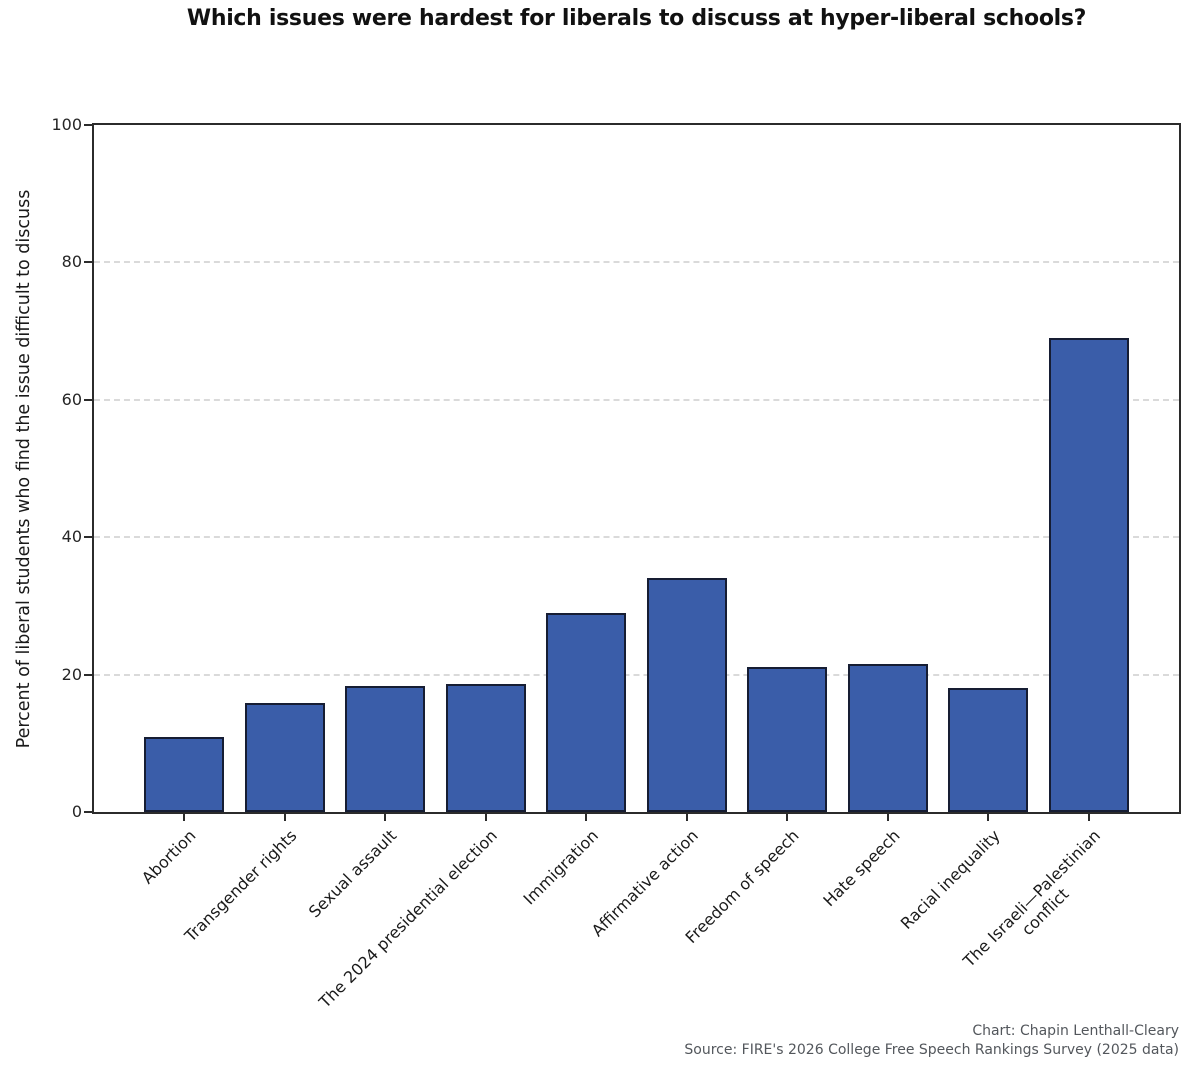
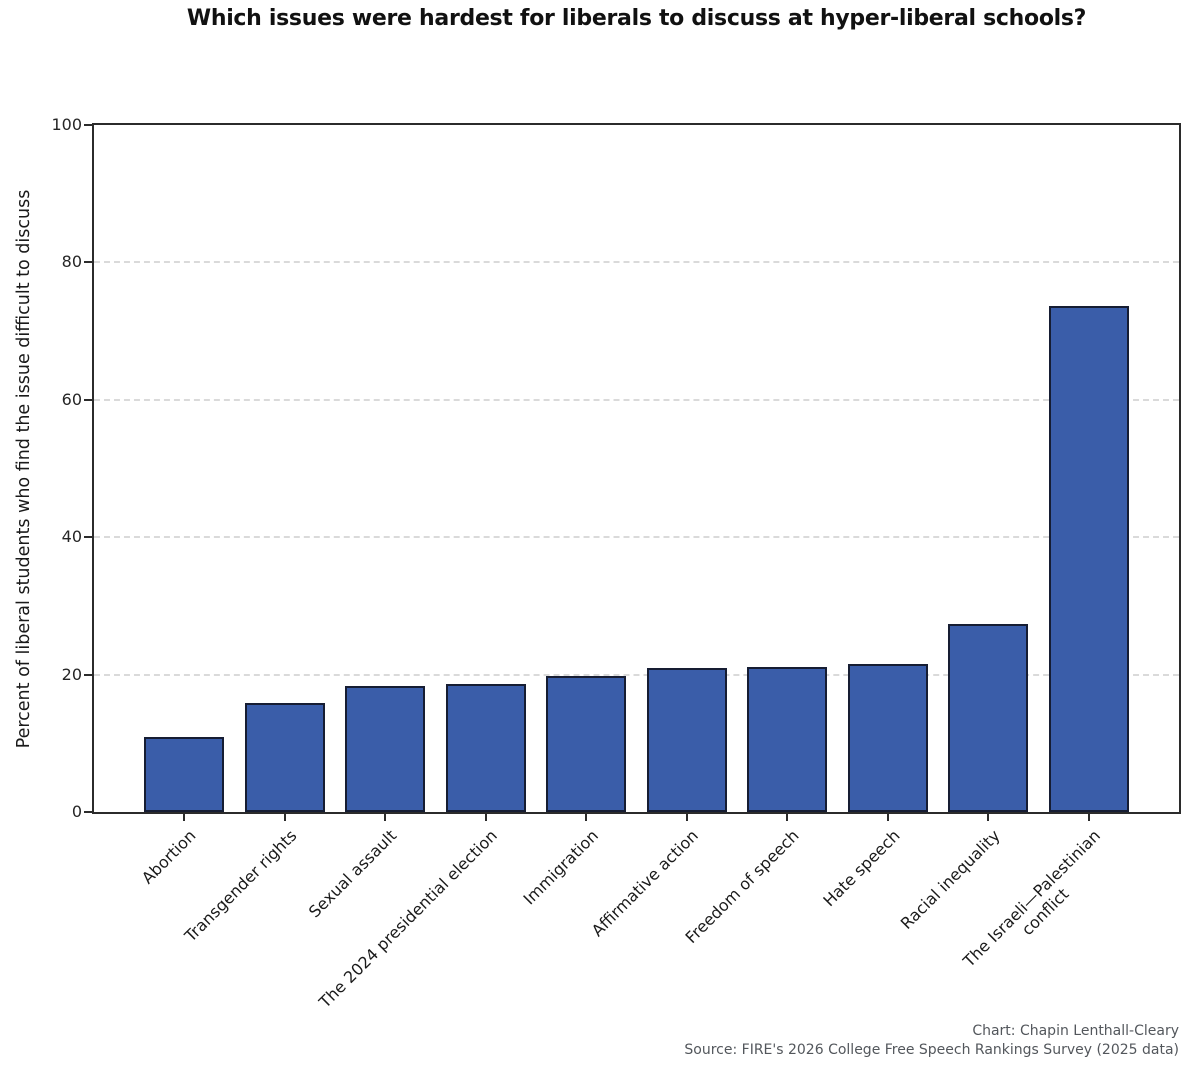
Immigration: 29 -> 20
Affirmative action: 34 -> 21
Racial inequality: 18 -> 27
The Israeli—Palestinian conflict: 69 -> 74
